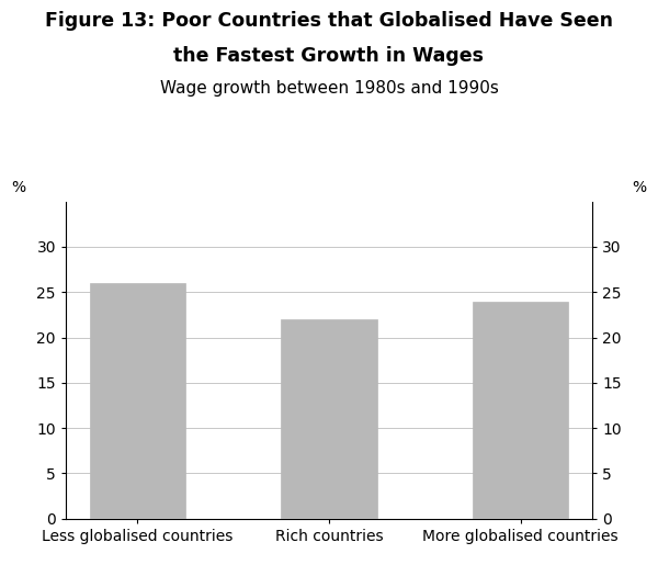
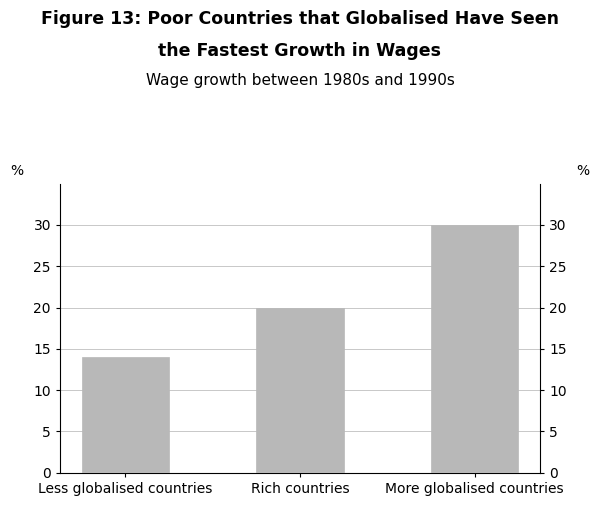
Less globalised countries: 26 -> 14
Rich countries: 22 -> 20
More globalised countries: 24 -> 30
